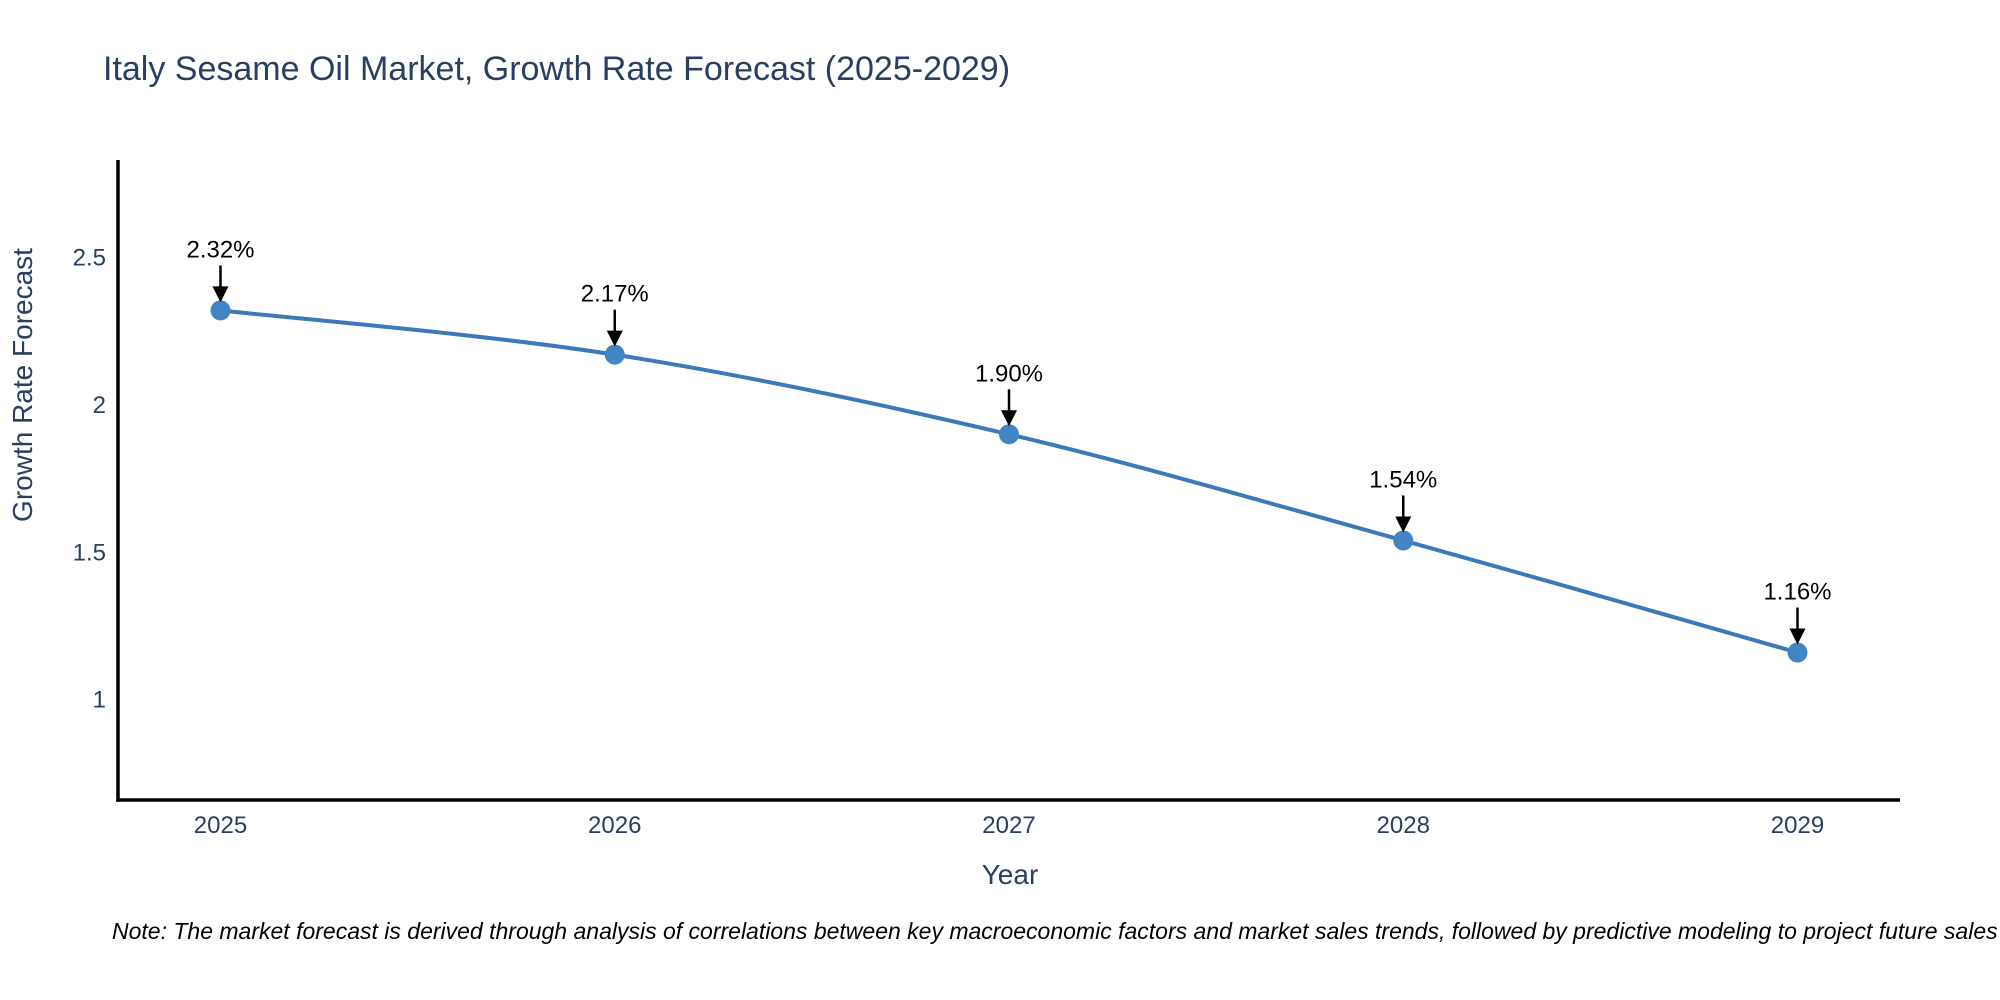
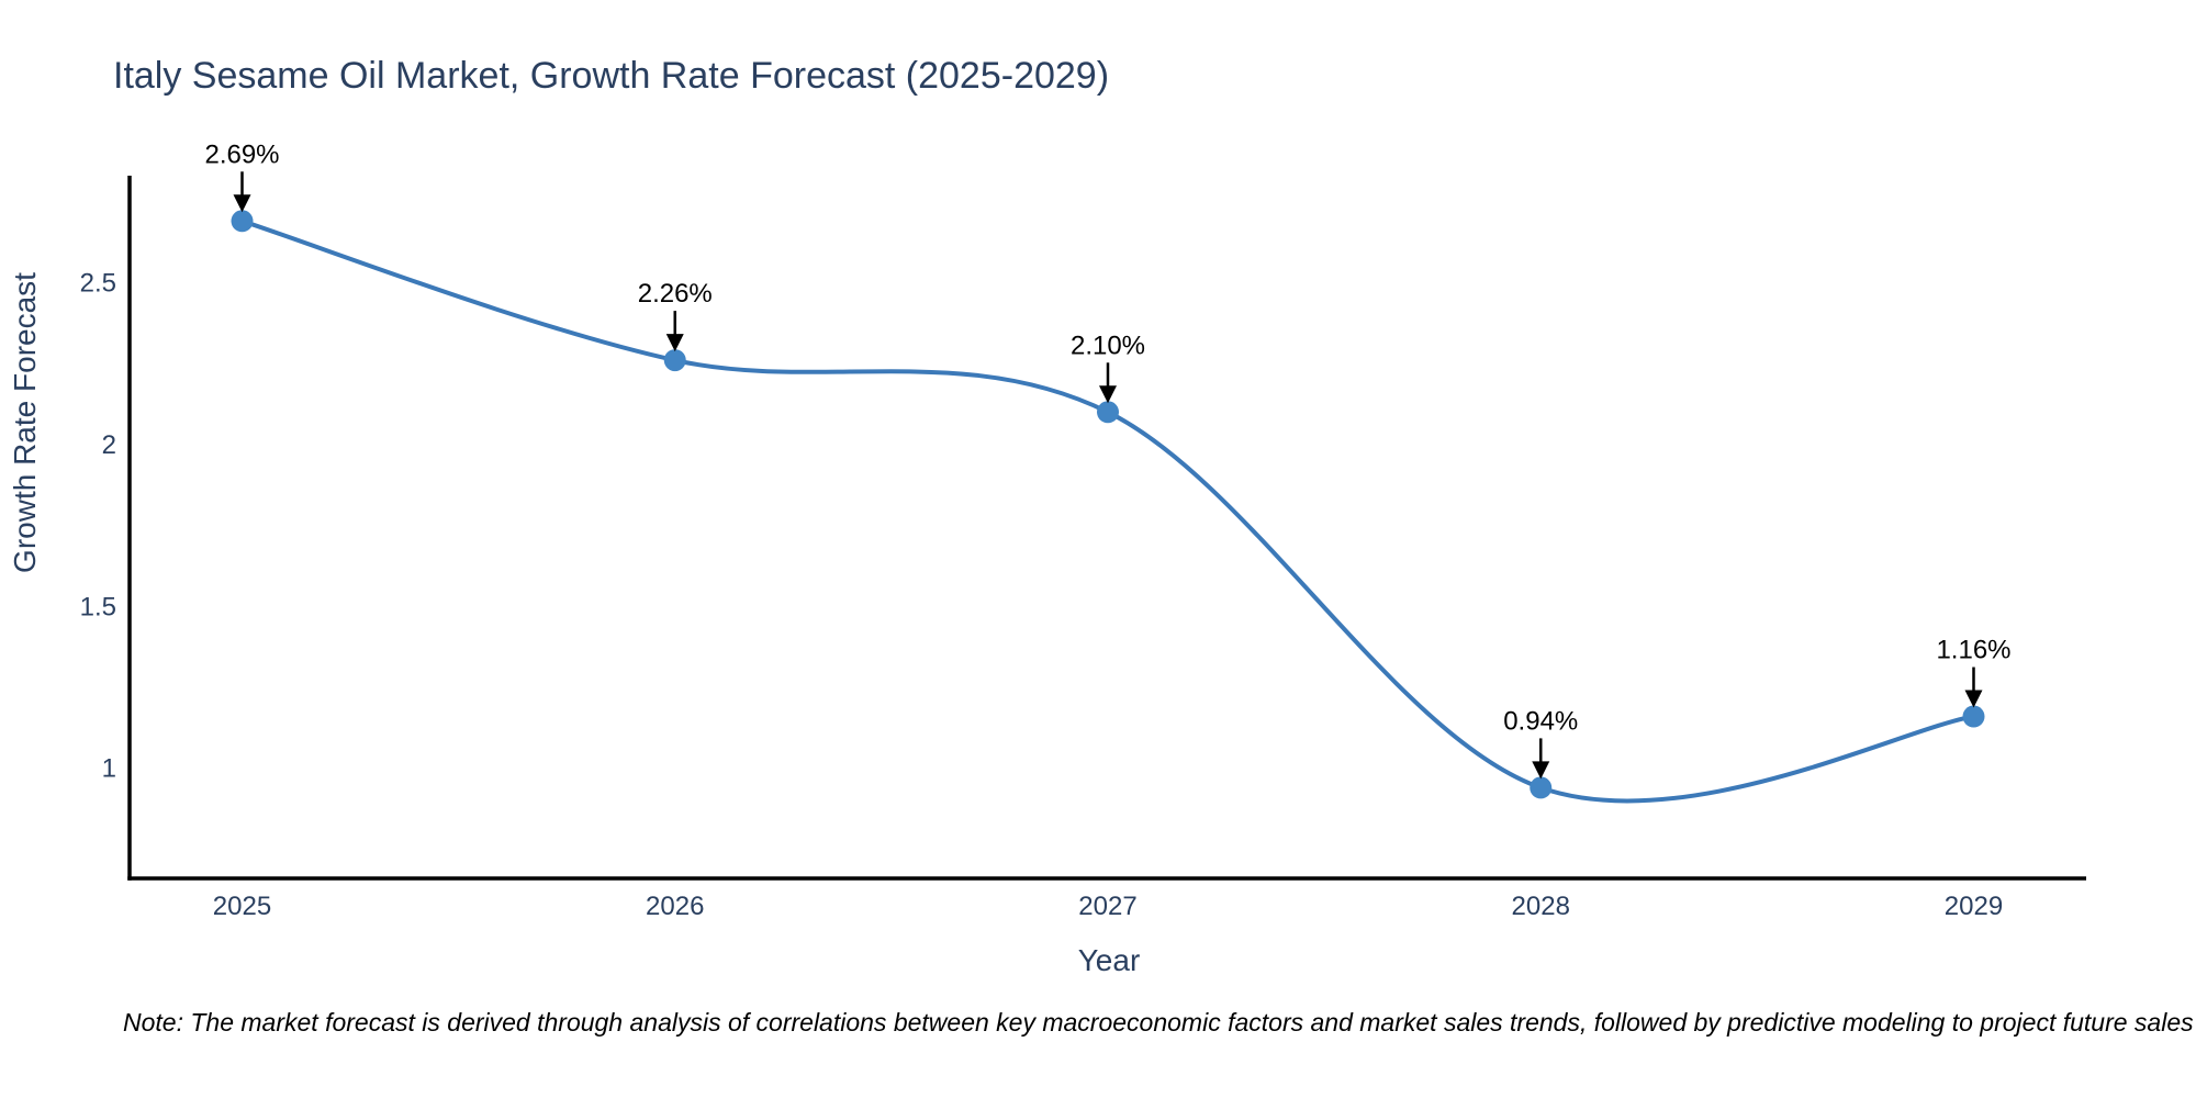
2025: 2.32% -> 2.69%
2026: 2.17% -> 2.26%
2027: 1.90% -> 2.10%
2028: 1.54% -> 0.94%
